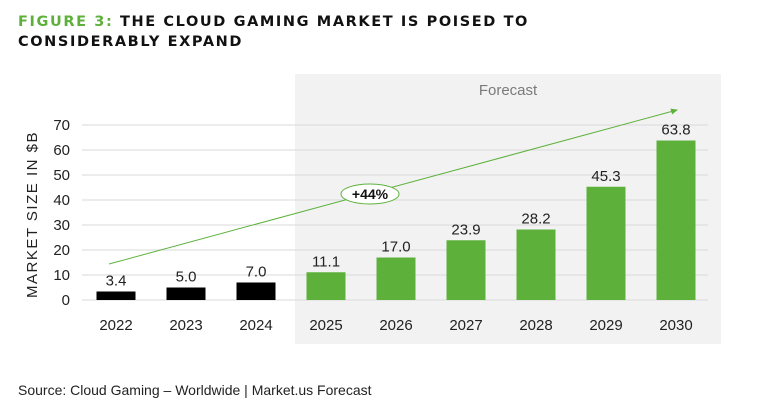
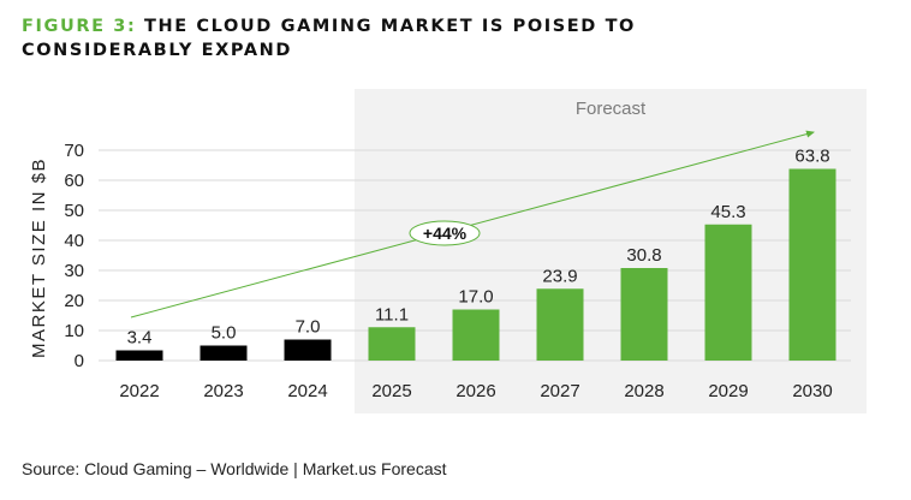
2028: 28.2 -> 30.8
